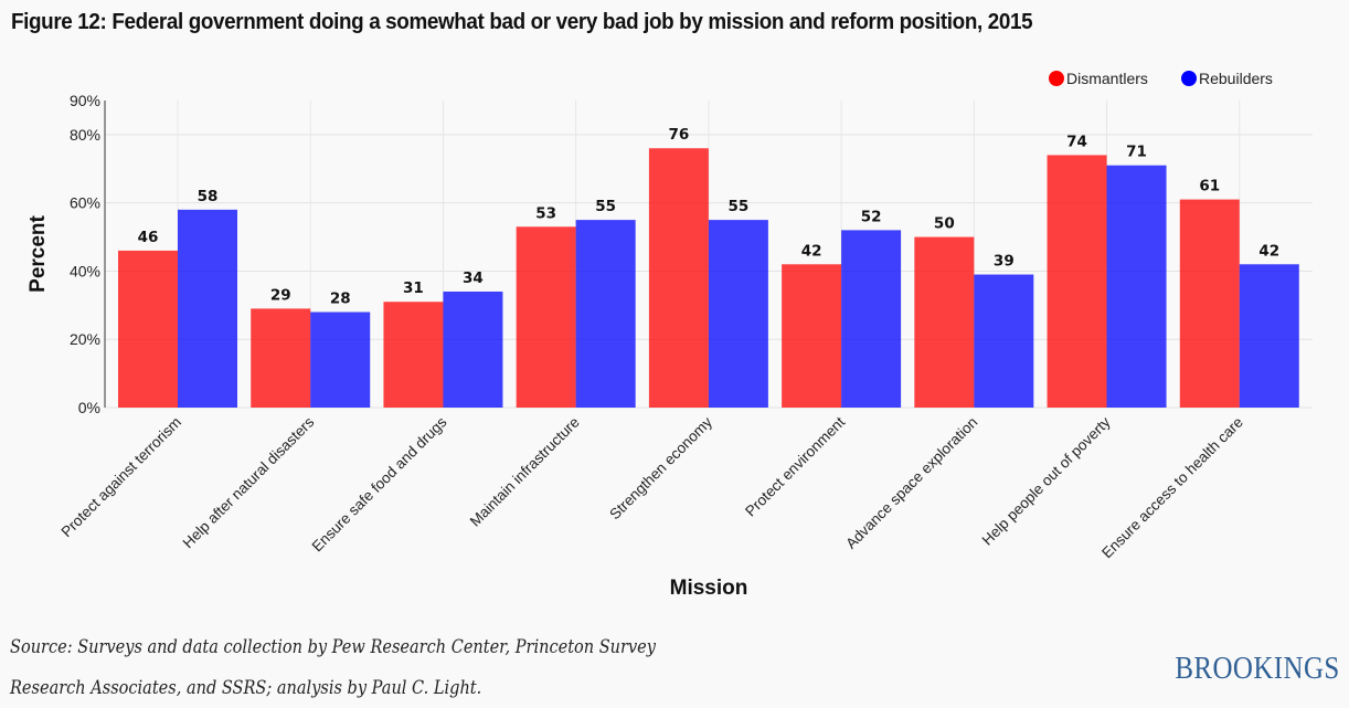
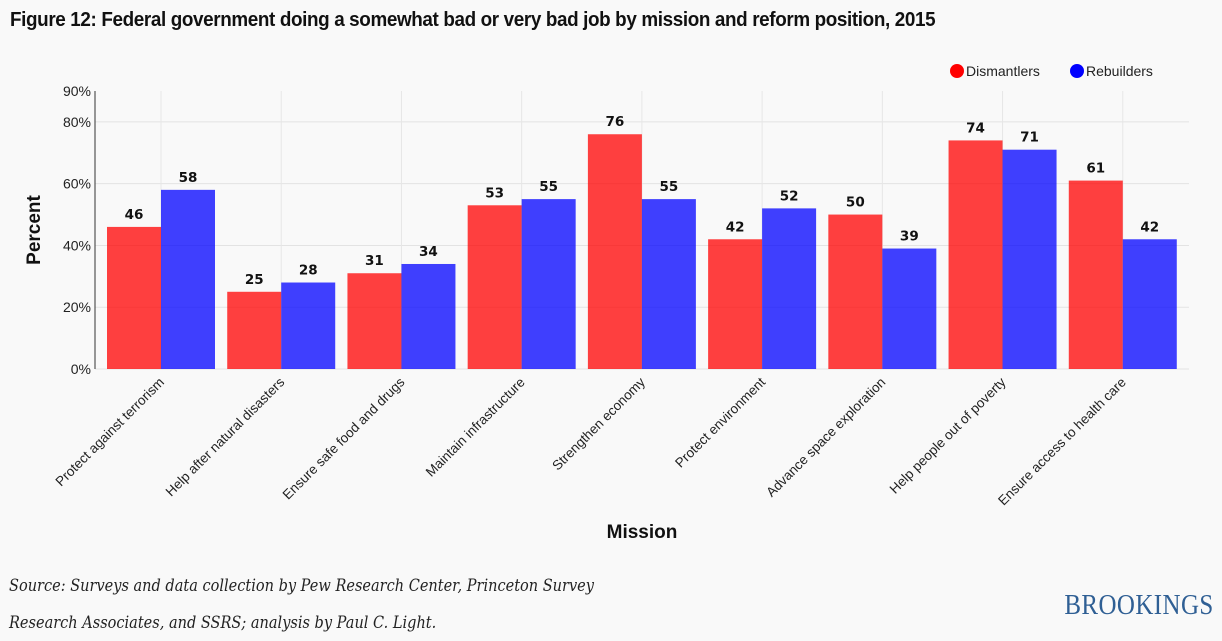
Dismantlers/Help after natural disasters: 29 -> 25
